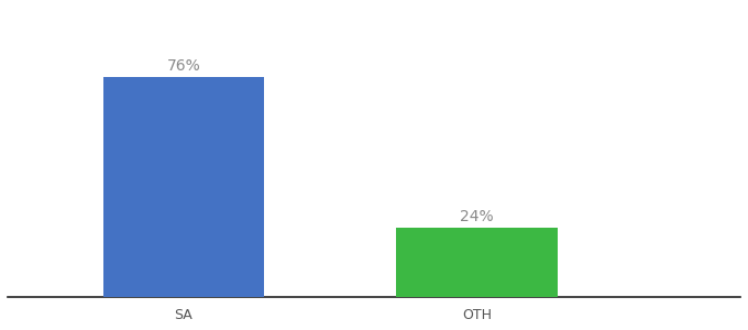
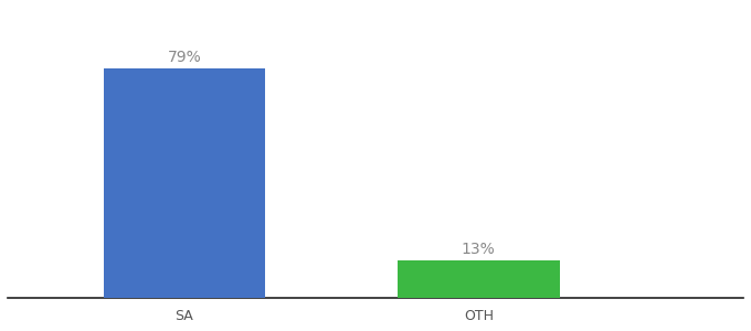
SA: 76% -> 79%
OTH: 24% -> 13%
